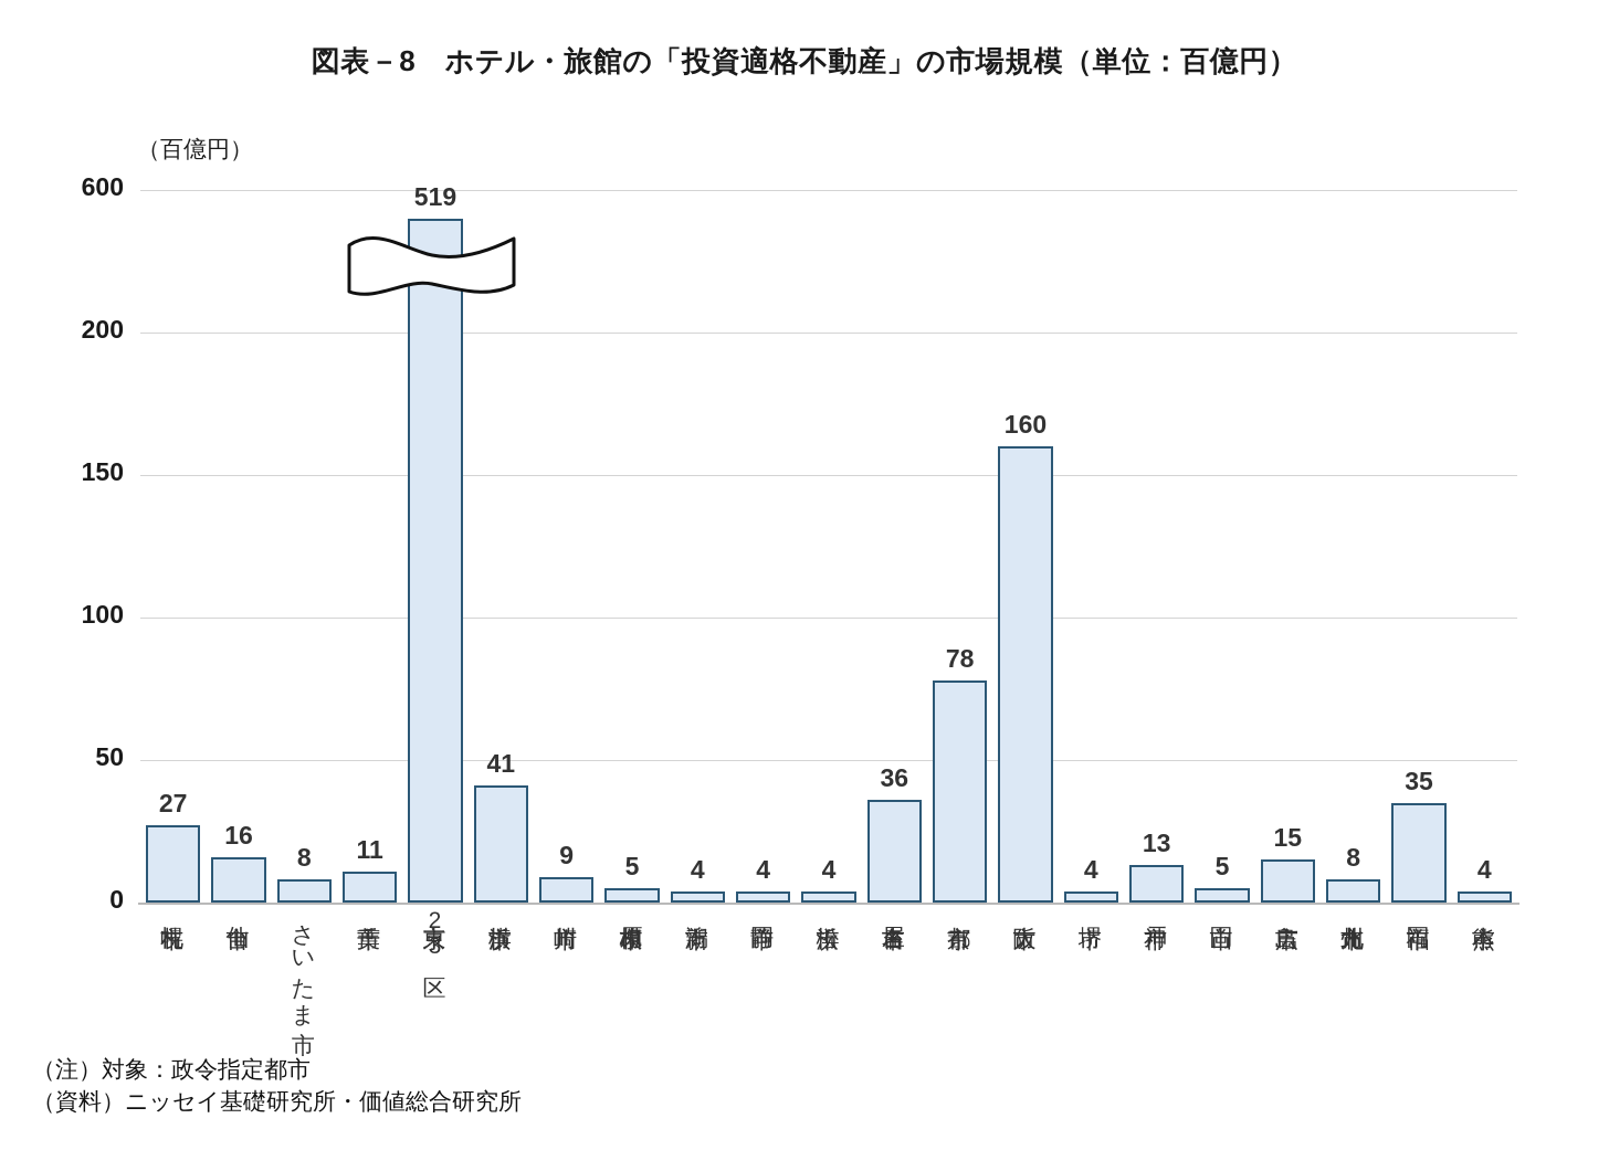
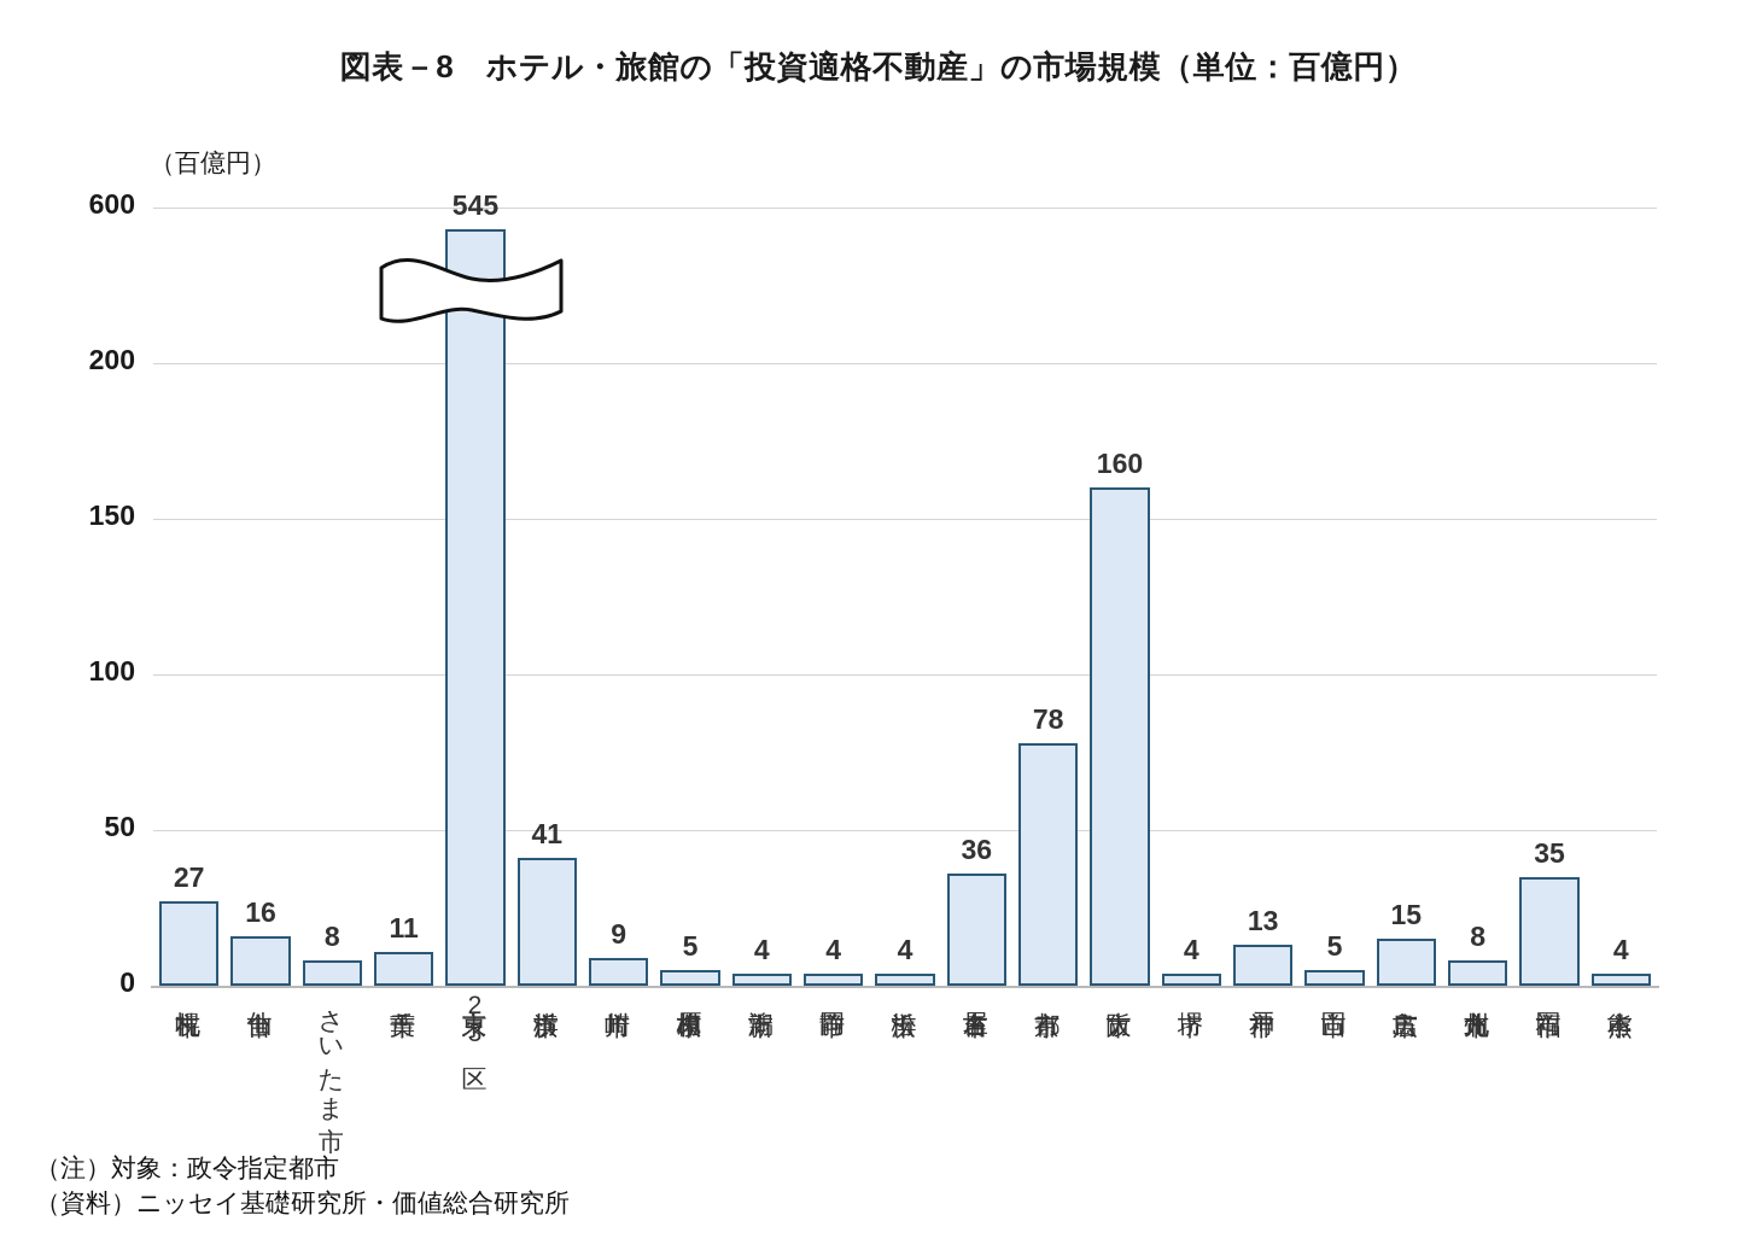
東京23区: 519 -> 545
